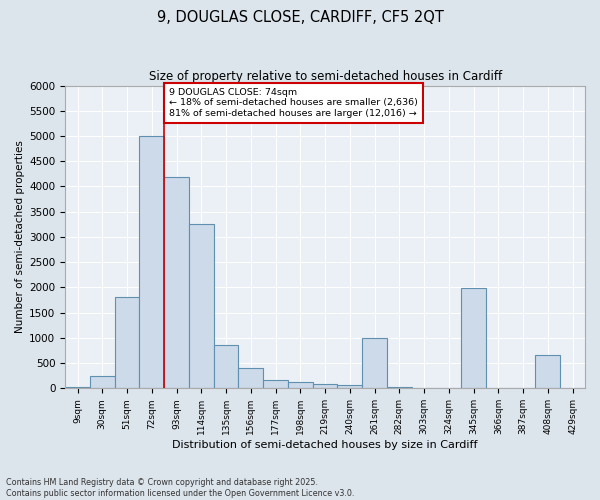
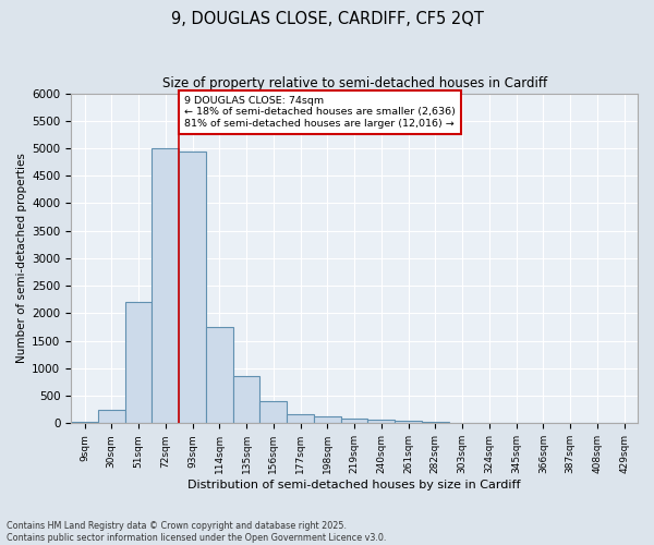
51sqm: 1820 -> 2200
93sqm: 4180 -> 4950
114sqm: 3260 -> 1750
261sqm: 1000 -> 40
345sqm: 1980 -> 10
408sqm: 660 -> 0
